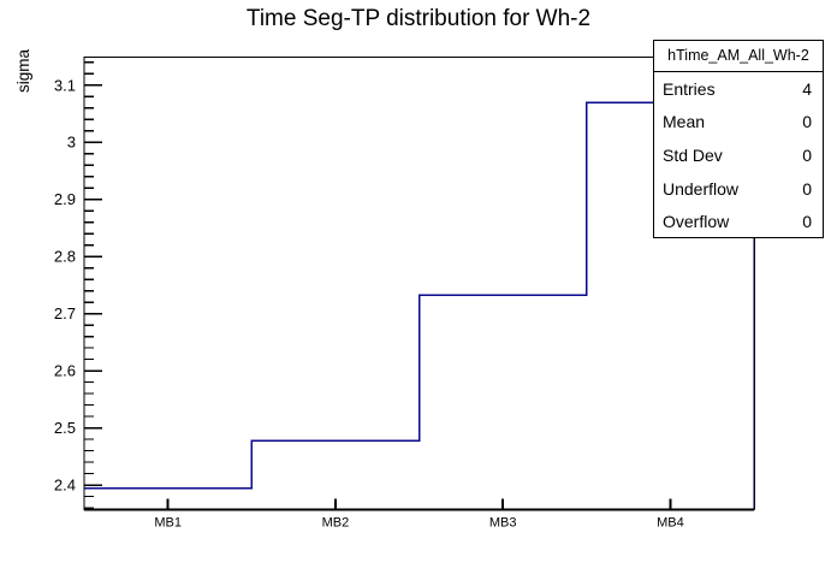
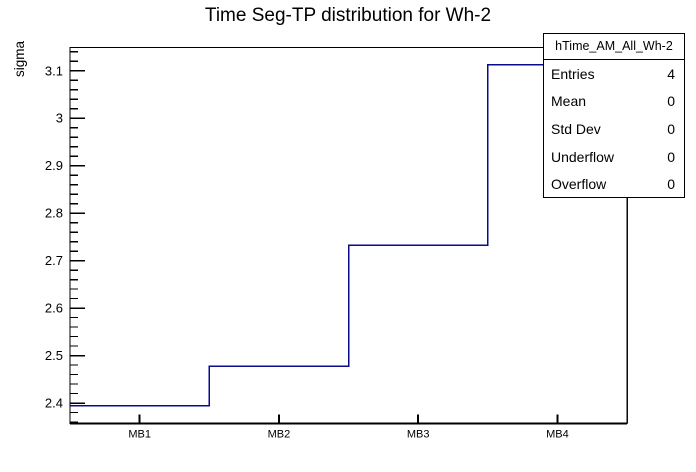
MB4: 3.07 -> 3.11
